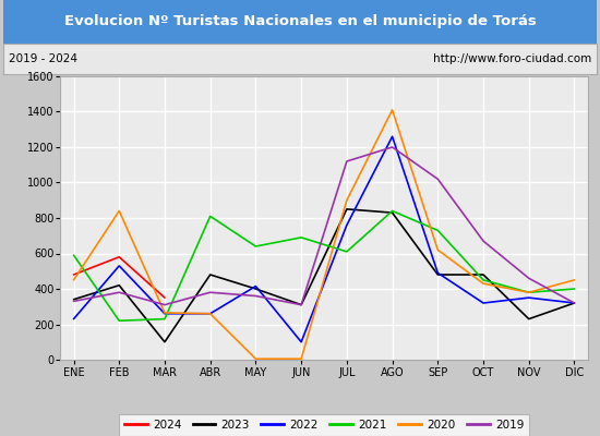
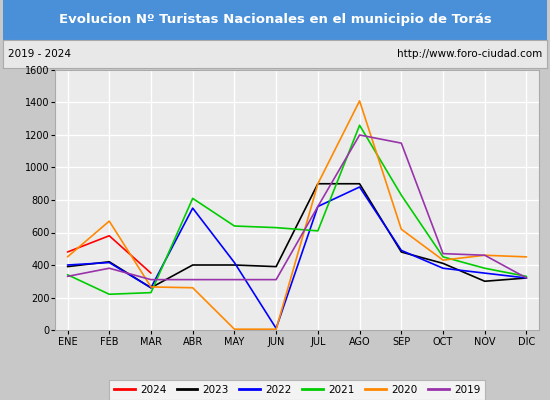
2023/ENE: 340 -> 390
2022/ENE: 230 -> 400
2021/ENE: 590 -> 340
2022/FEB: 530 -> 420
2020/FEB: 840 -> 670
2023/MAR: 100 -> 260
2023/ABR: 480 -> 400
2022/ABR: 260 -> 750
2019/ABR: 380 -> 310
2019/MAY: 360 -> 310
2023/JUN: 310 -> 390
2022/JUN: 100 -> 10
2021/JUN: 690 -> 630
2023/JUL: 850 -> 900
2019/JUL: 1120 -> 760
2023/AGO: 830 -> 900
2022/AGO: 1260 -> 880
2021/AGO: 840 -> 1260
2021/SEP: 730 -> 830
2019/SEP: 1020 -> 1150
2023/OCT: 480 -> 410
2022/OCT: 320 -> 380
2019/OCT: 670 -> 470
2023/NOV: 230 -> 300
2020/NOV: 380 -> 460
2021/DIC: 400 -> 330
